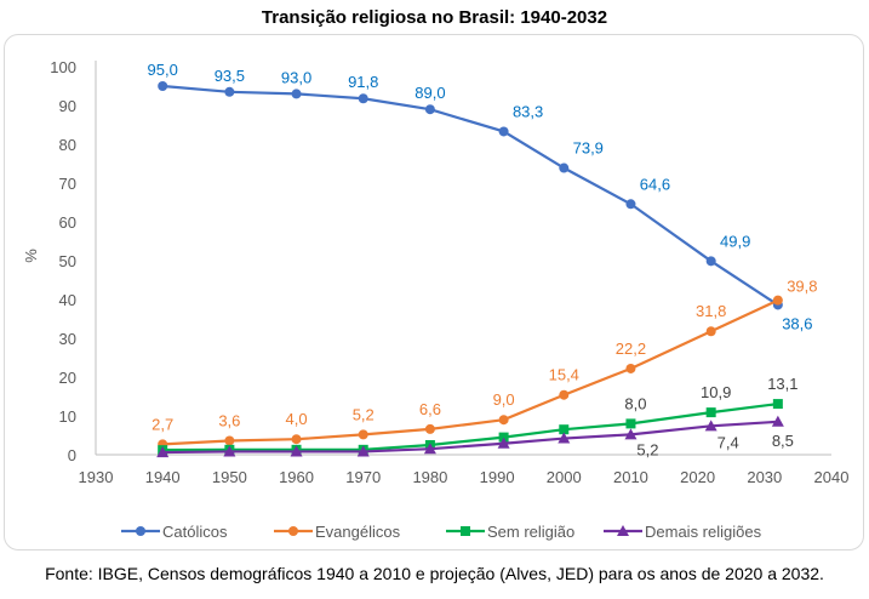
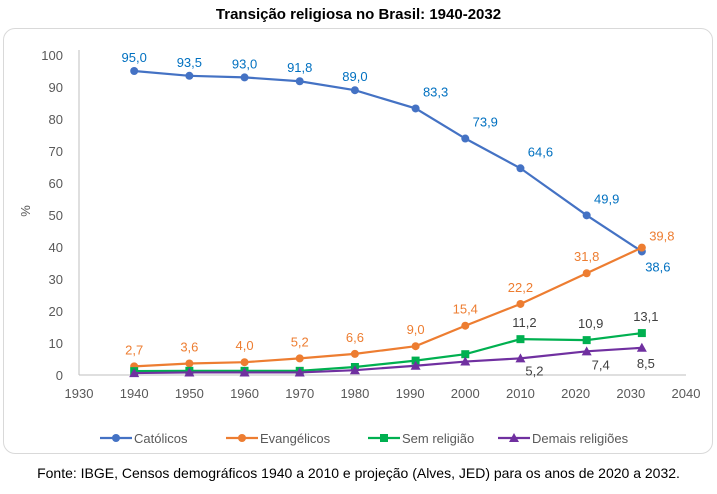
Sem religião/2010: 8,0 -> 11,2
